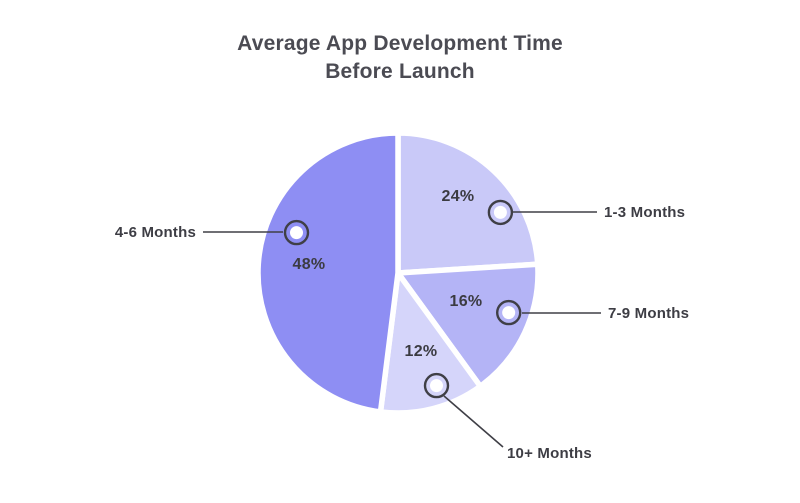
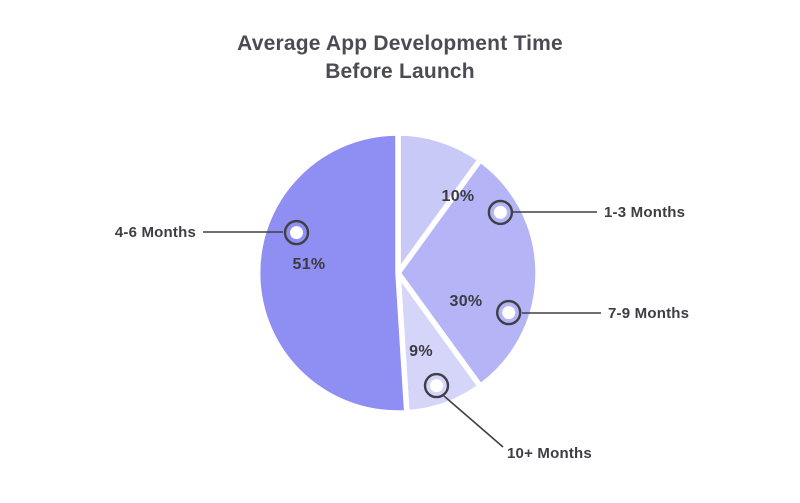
1-3 Months: 24% -> 10%
7-9 Months: 16% -> 30%
10+ Months: 12% -> 9%
4-6 Months: 48% -> 51%
